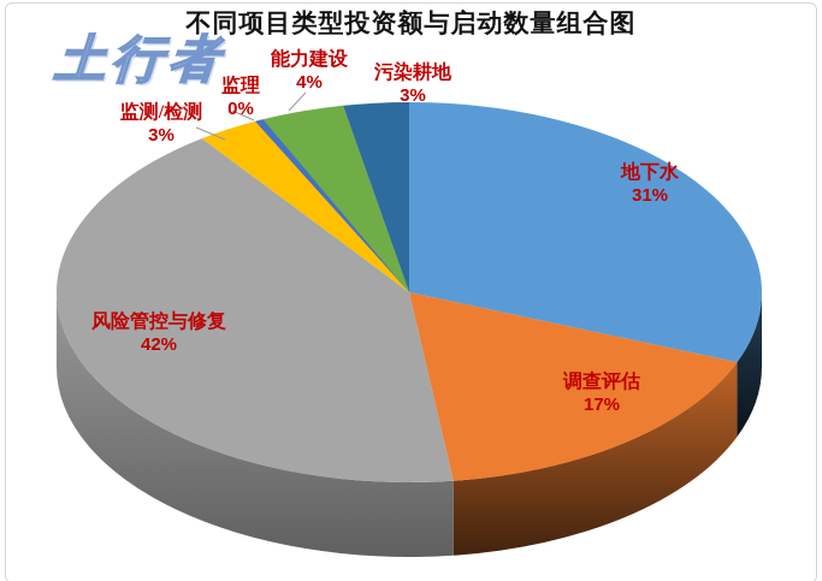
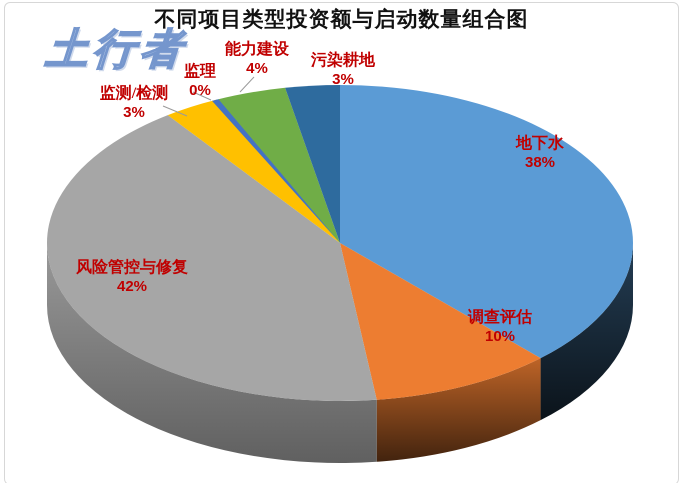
地下水: 31% -> 38%
调查评估: 17% -> 10%
